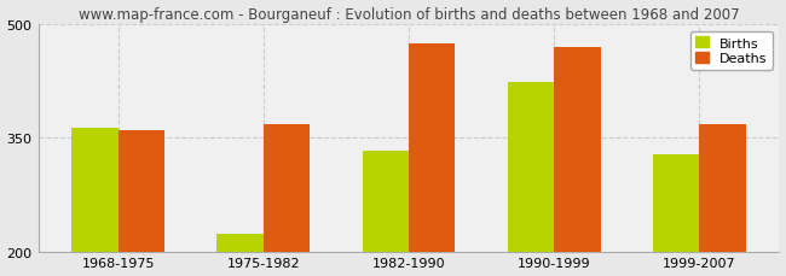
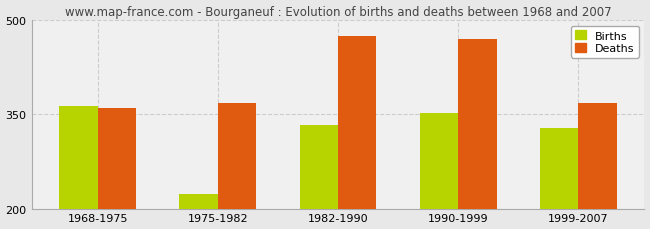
Births/1990-1999: 424 -> 352
